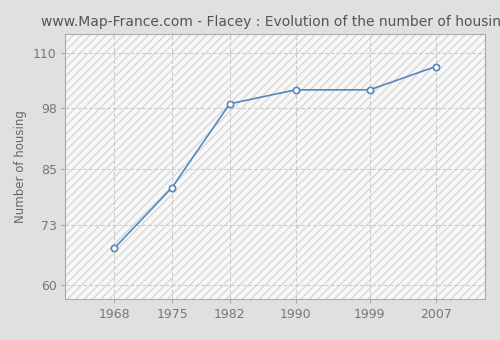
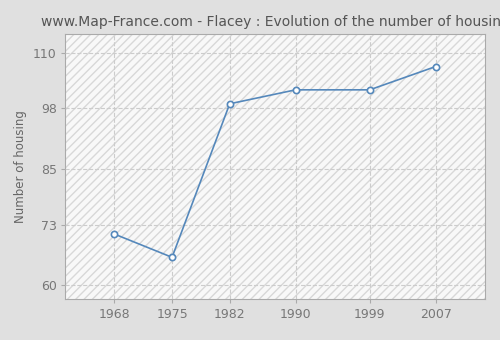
1968: 68 -> 71
1975: 81 -> 66
